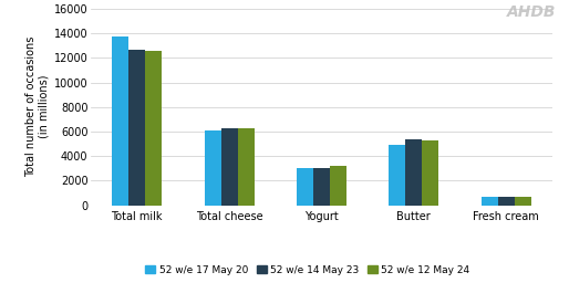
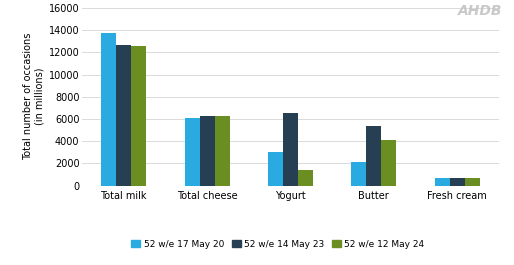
52 w/e 14 May 23/Yogurt: 3000 -> 6500
52 w/e 12 May 24/Yogurt: 3200 -> 1400
52 w/e 17 May 20/Butter: 4900 -> 2100
52 w/e 12 May 24/Butter: 5300 -> 4100
